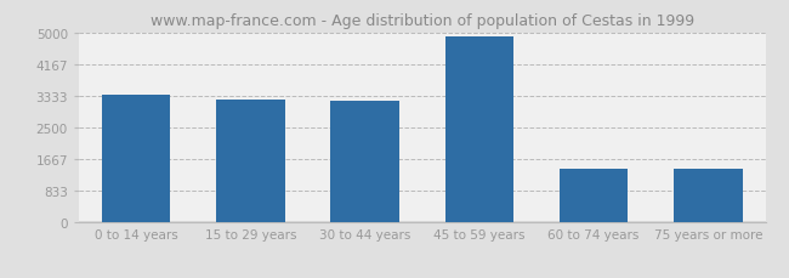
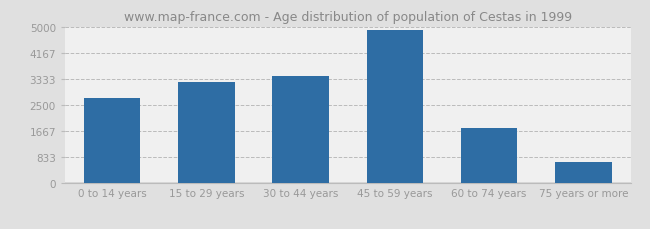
0 to 14 years: 3350 -> 2720
30 to 44 years: 3200 -> 3430
60 to 74 years: 1400 -> 1750
75 years or more: 1400 -> 680
